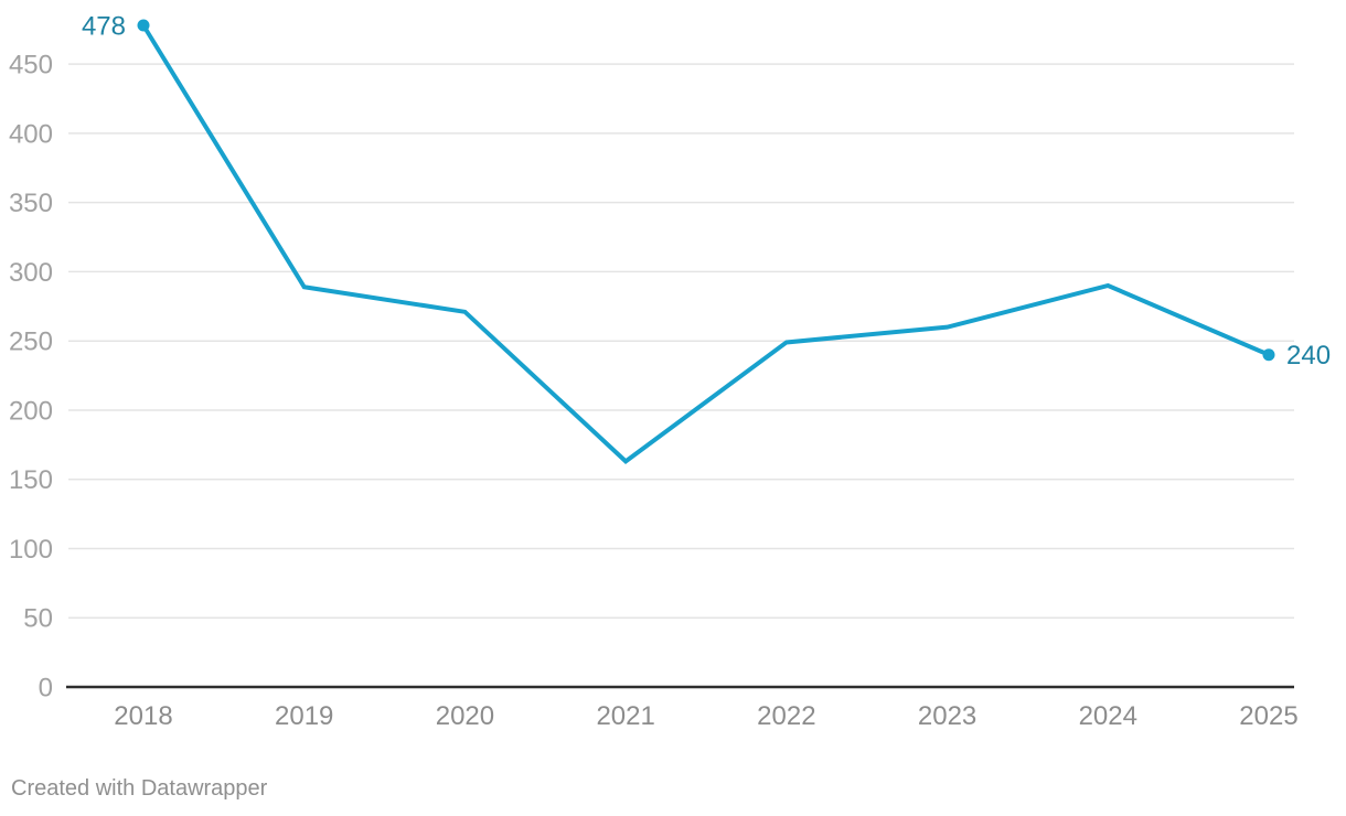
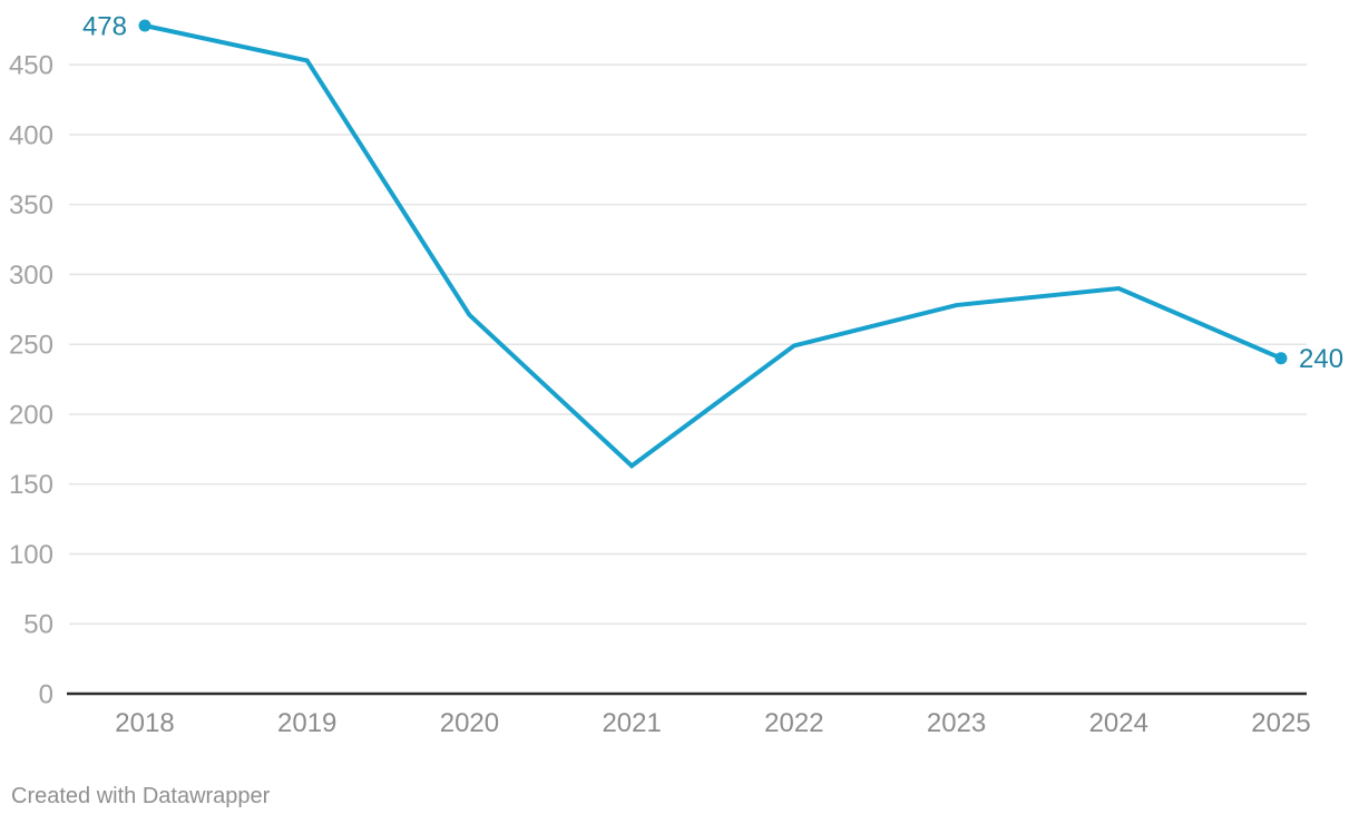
2019: 289 -> 453
2023: 260 -> 278
